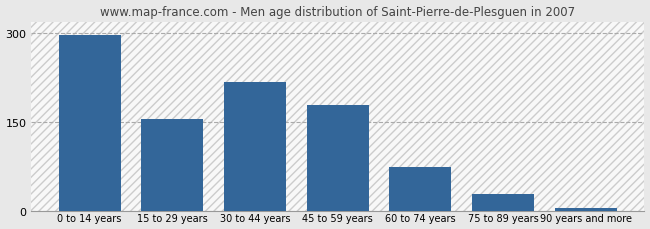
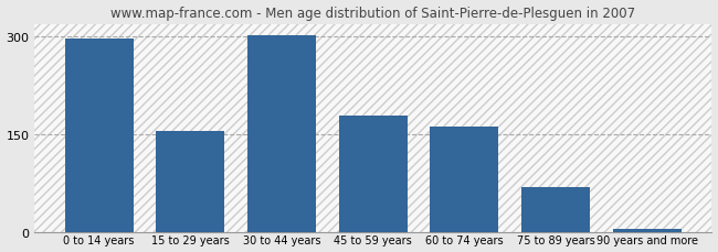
30 to 44 years: 218 -> 302
60 to 74 years: 74 -> 162
75 to 89 years: 28 -> 68
